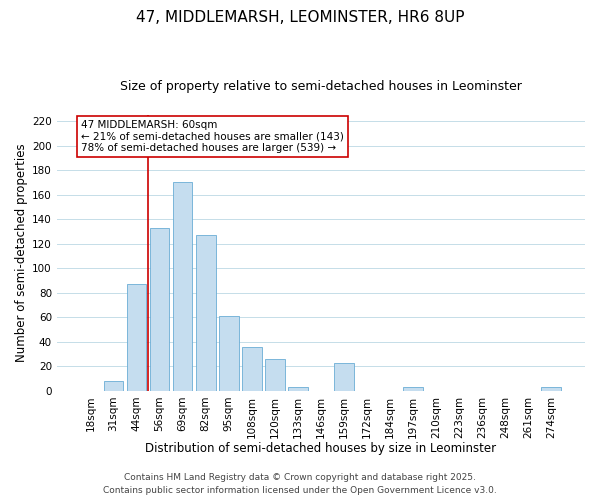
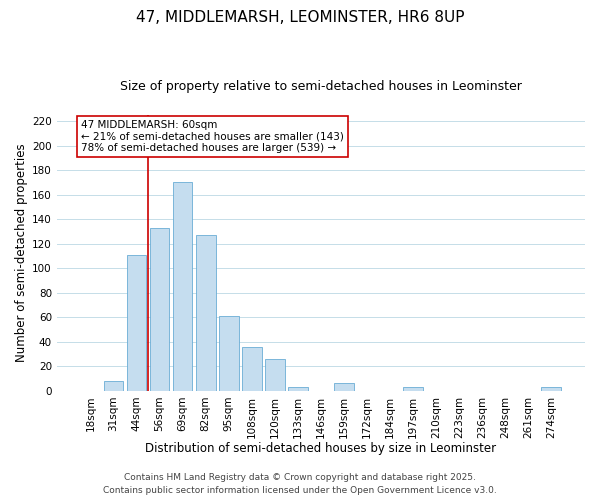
44sqm: 87 -> 111
159sqm: 23 -> 6
